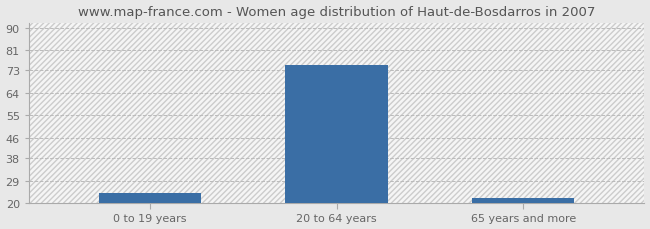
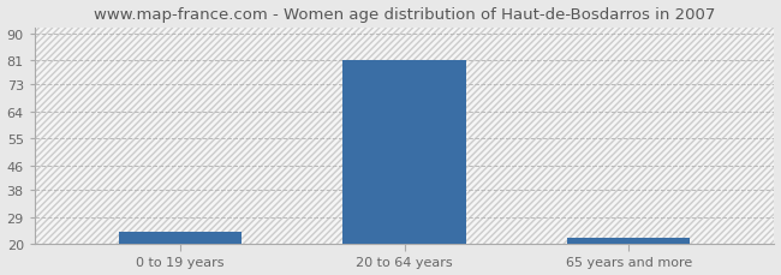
20 to 64 years: 75 -> 81
